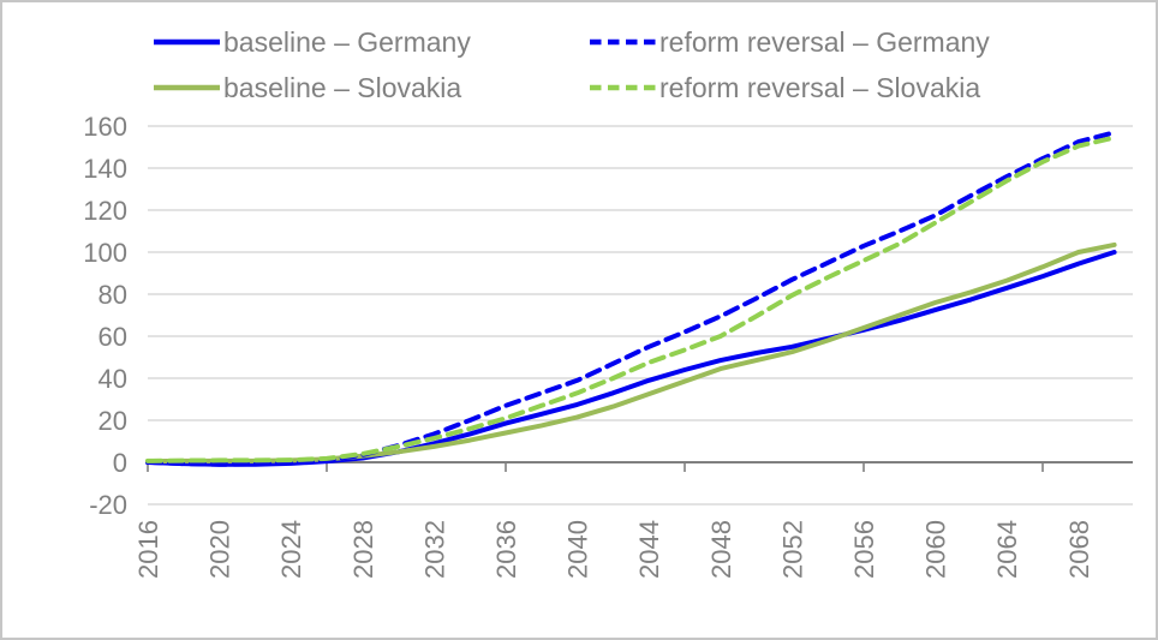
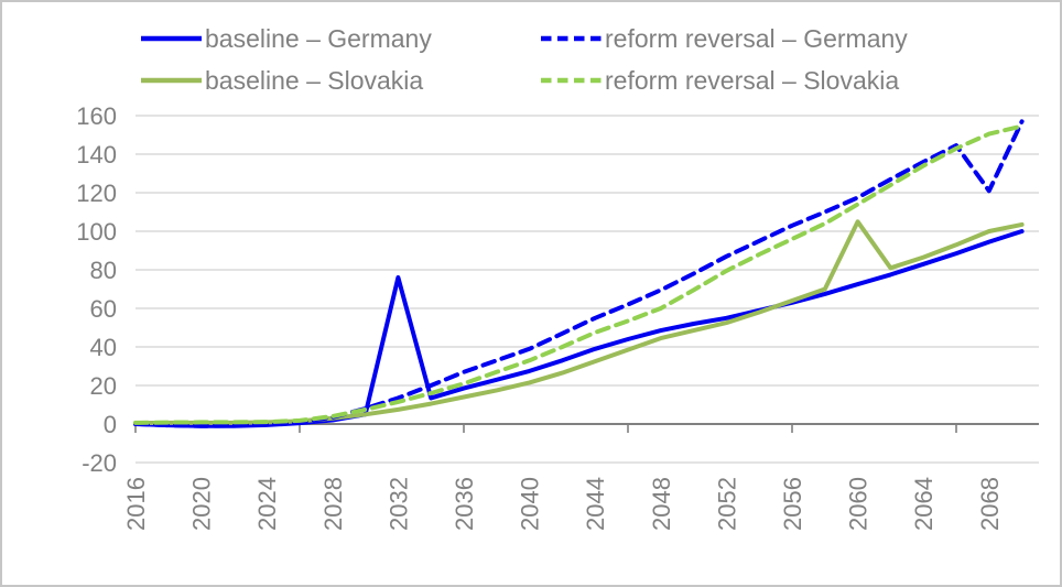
baseline – Germany/2032: 9 -> 76
baseline – Slovakia/2060: 76 -> 105
reform reversal – Germany/2068: 152 -> 121
